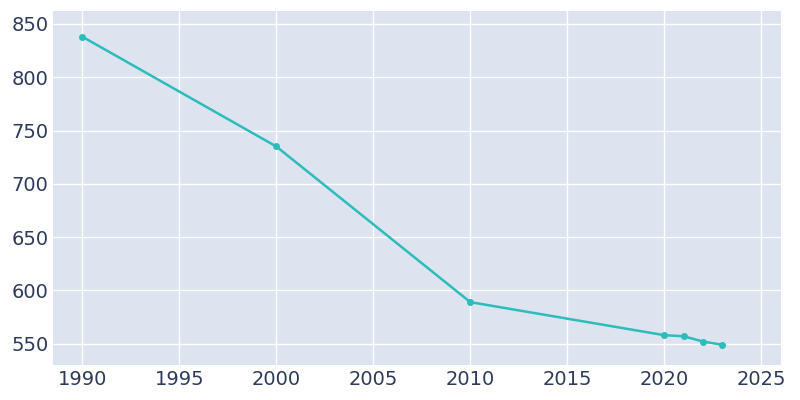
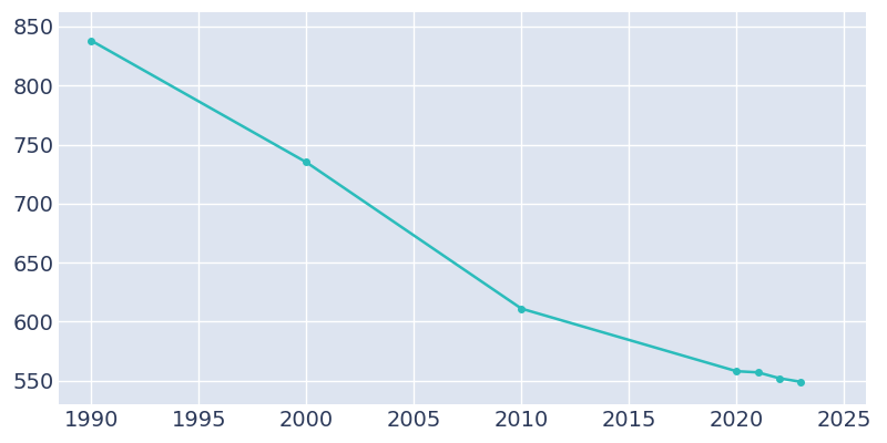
2010: 589 -> 611
